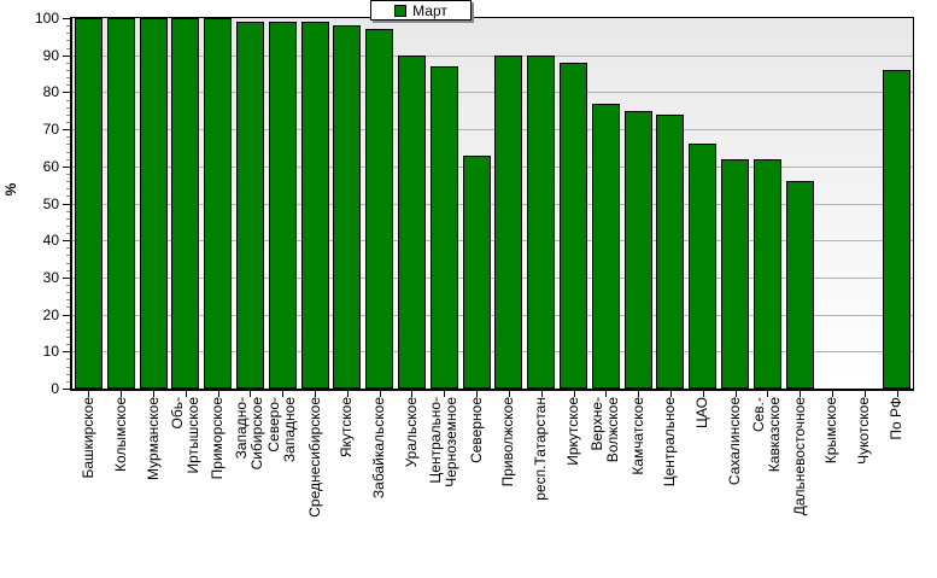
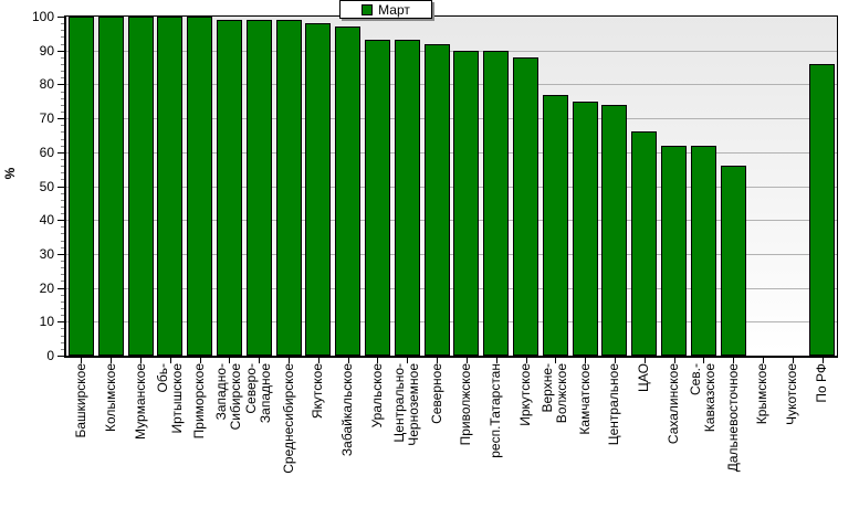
Уральское: 90 -> 93
Центрально-Черноземное: 87 -> 93
Северное: 63 -> 92
